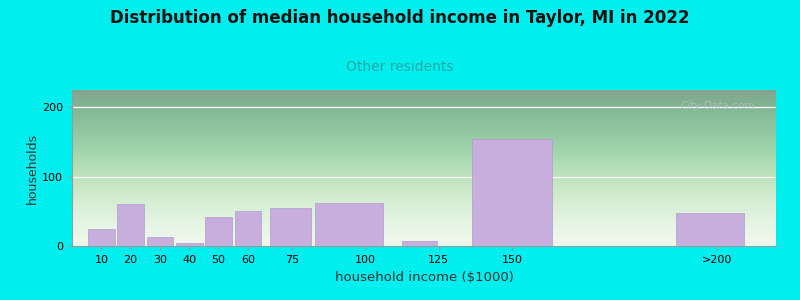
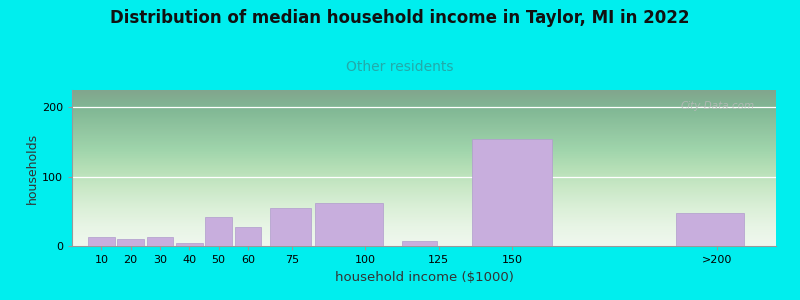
10: 24 -> 13
20: 60 -> 10
60: 50 -> 28
